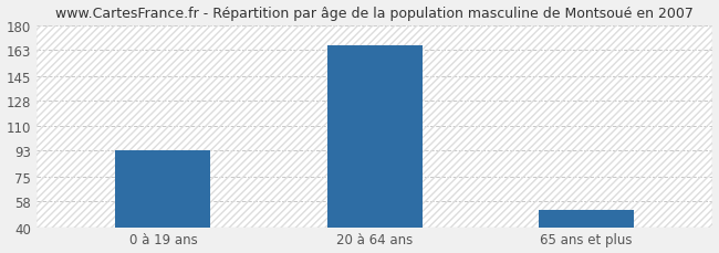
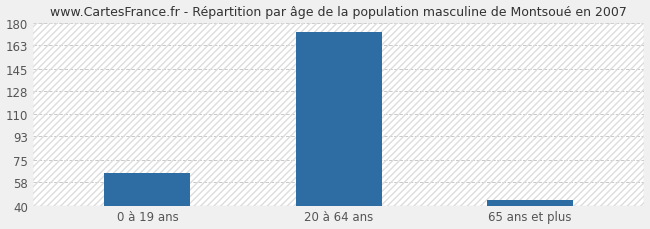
0 à 19 ans: 93 -> 65
20 à 64 ans: 166 -> 173
65 ans et plus: 52 -> 44
